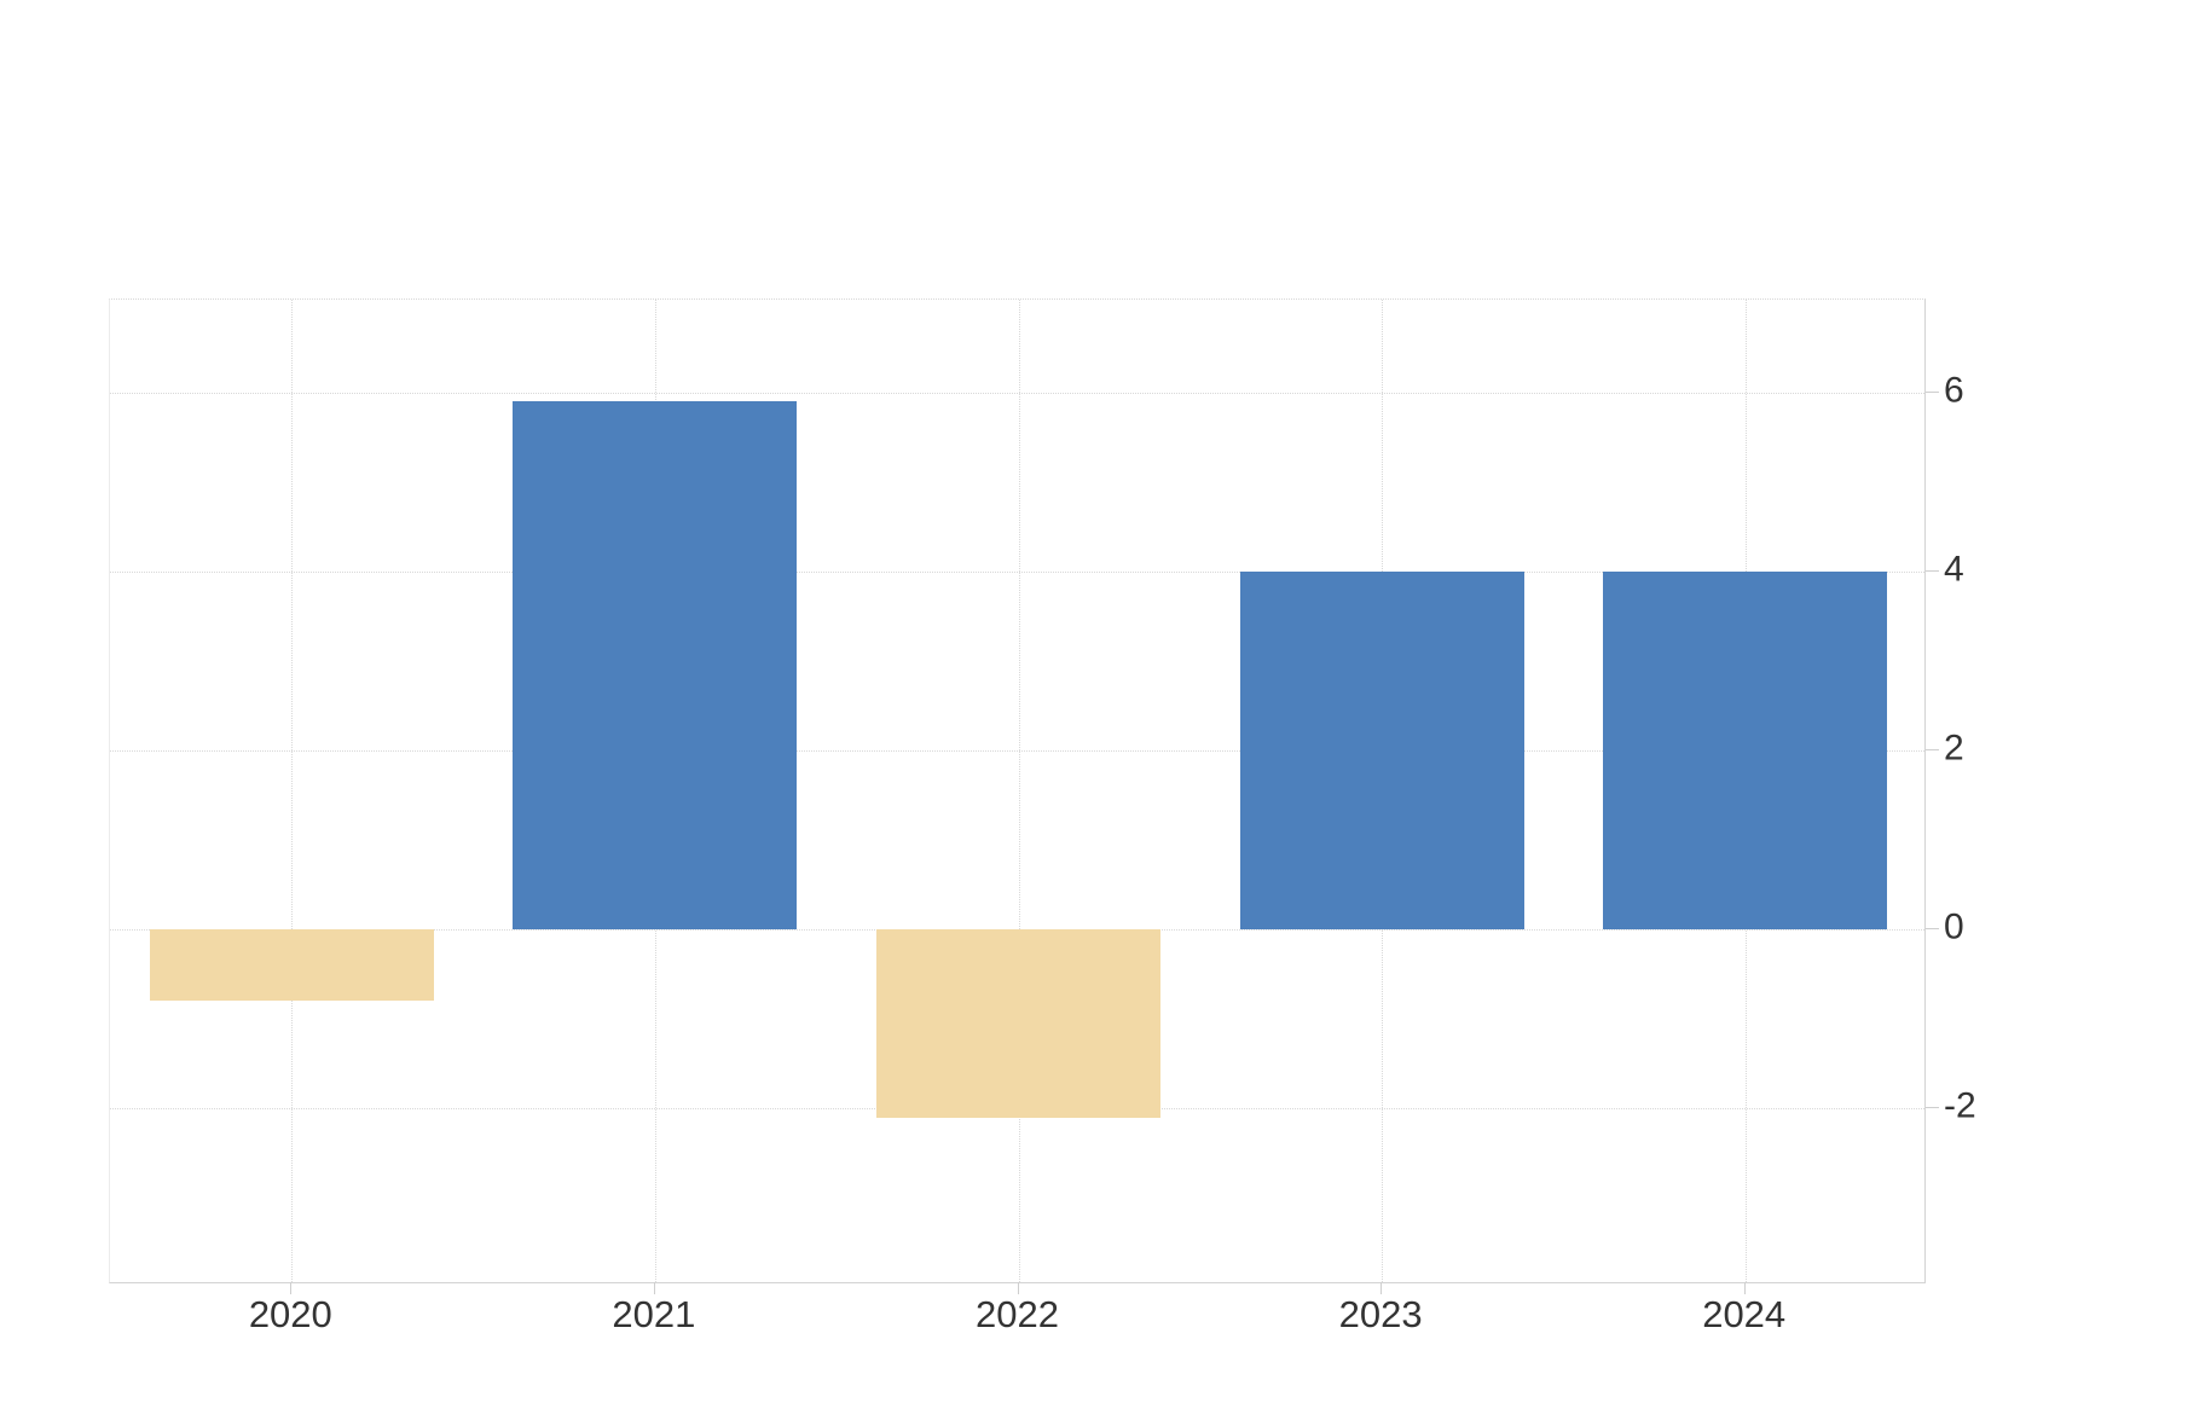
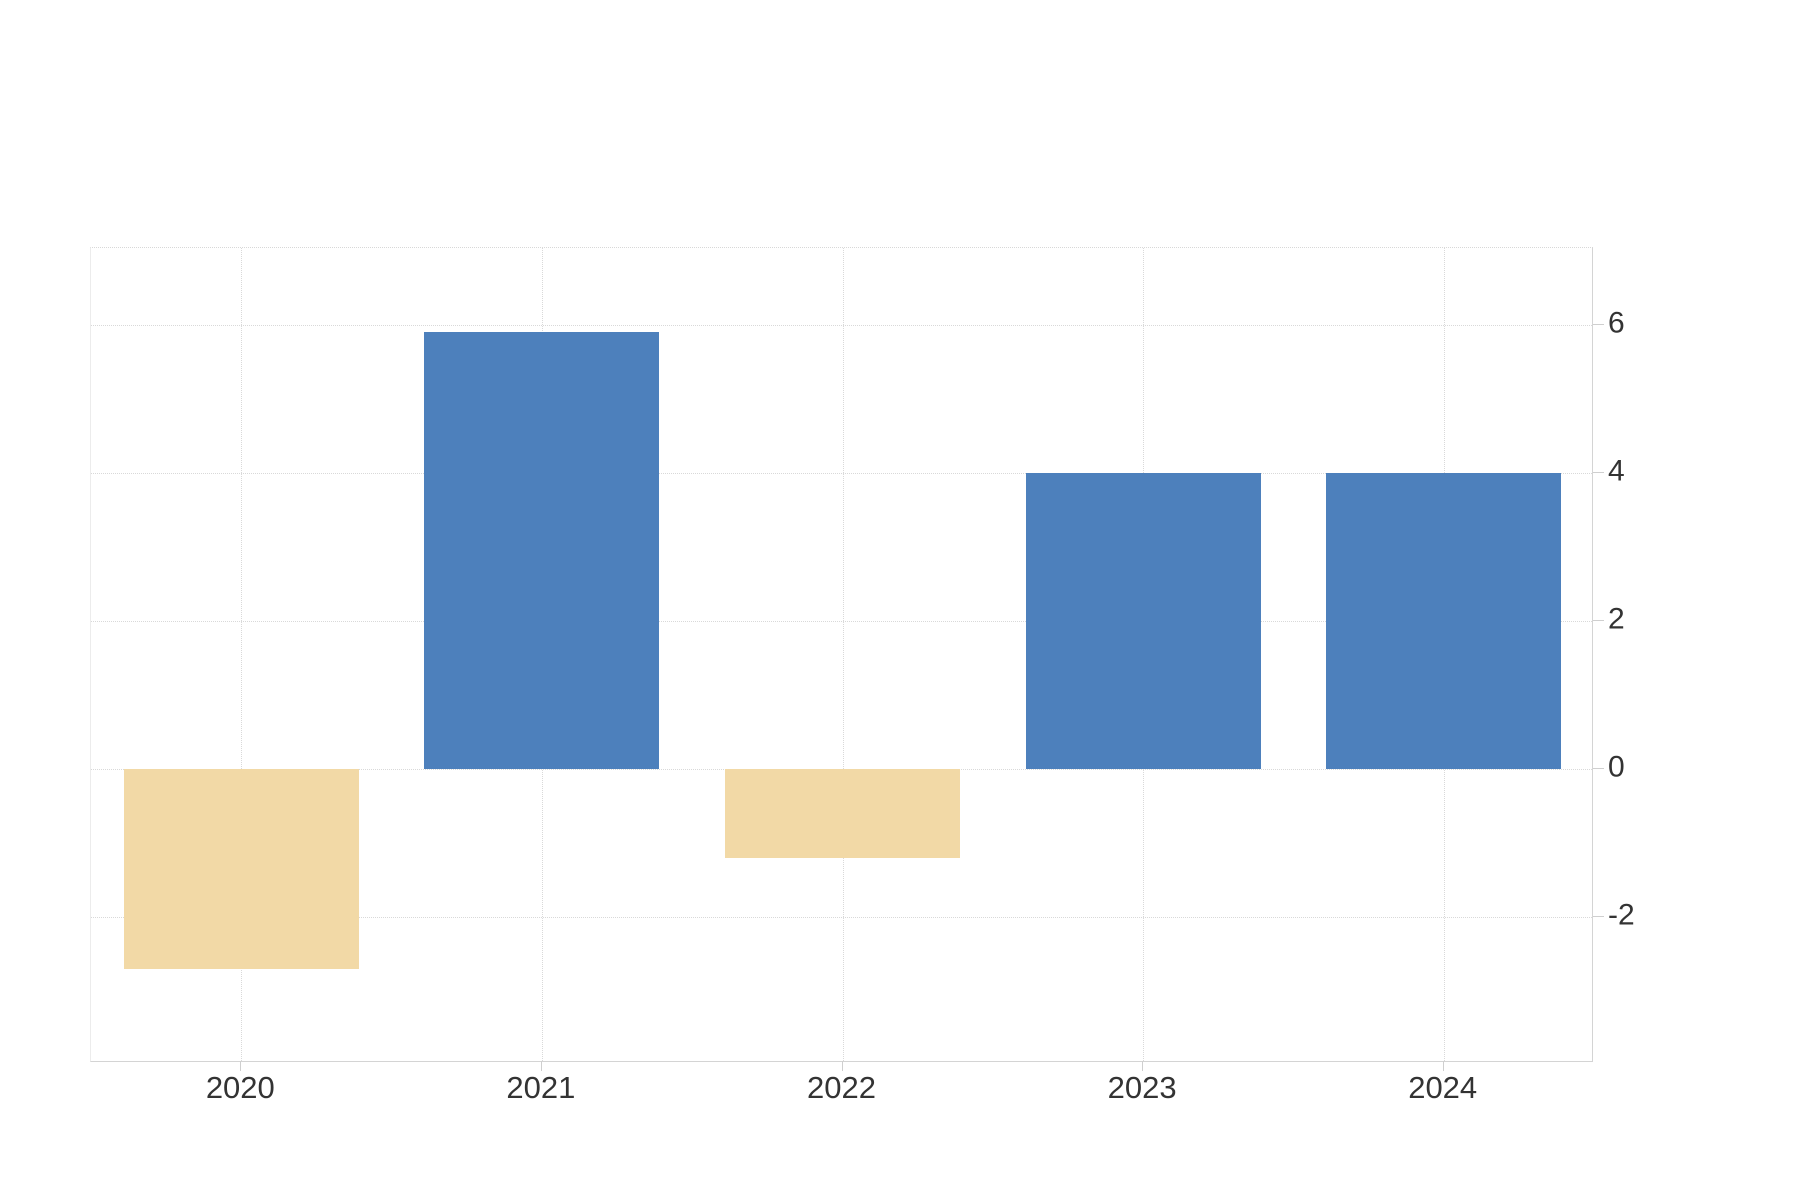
2020: -0.8 -> -2.7
2022: -2.1 -> -1.2
